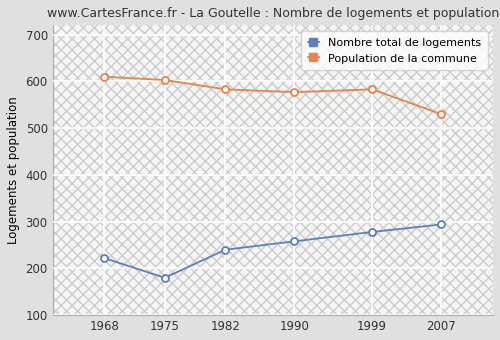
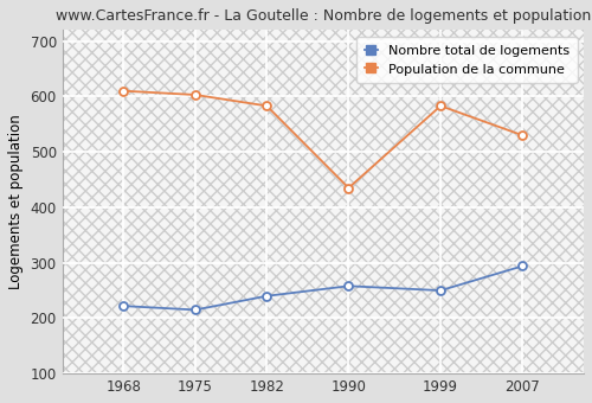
Nombre total de logements/1975: 180 -> 215
Population de la commune/1990: 577 -> 435
Nombre total de logements/1999: 278 -> 250
